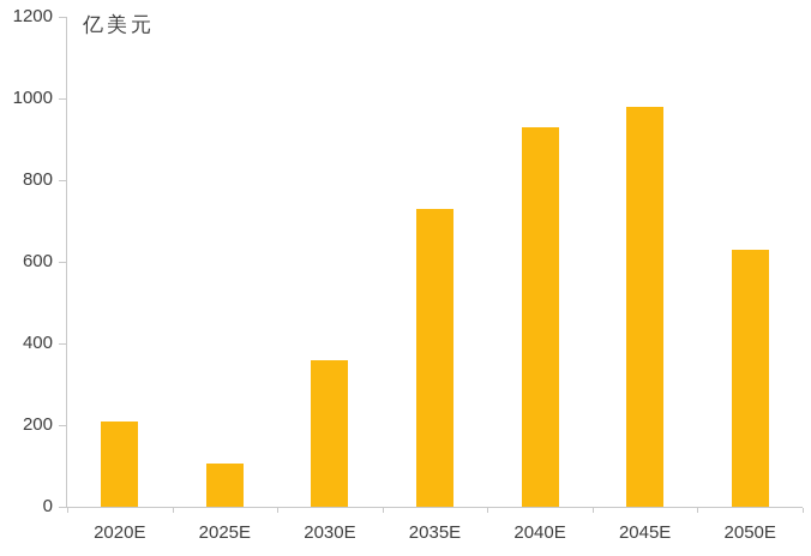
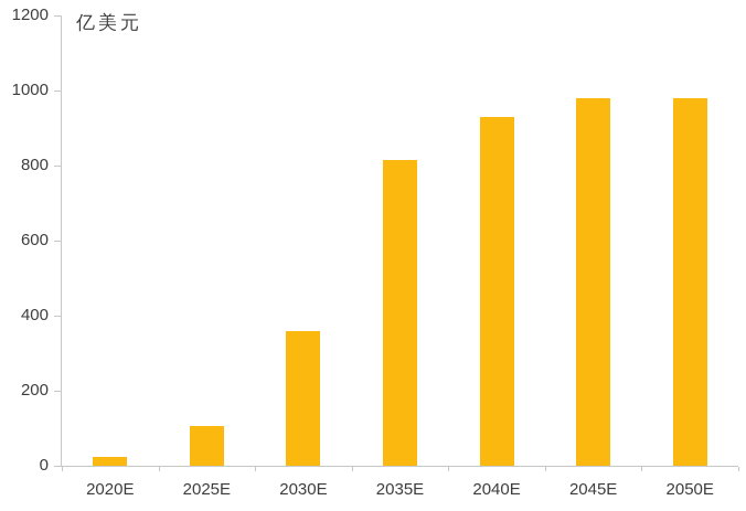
2020E: 210 -> 20
2035E: 730 -> 820
2050E: 630 -> 980
